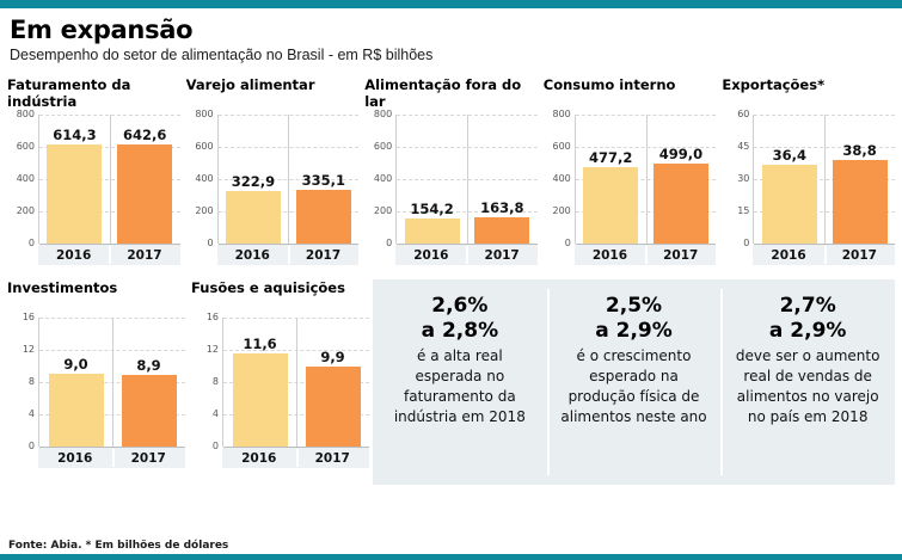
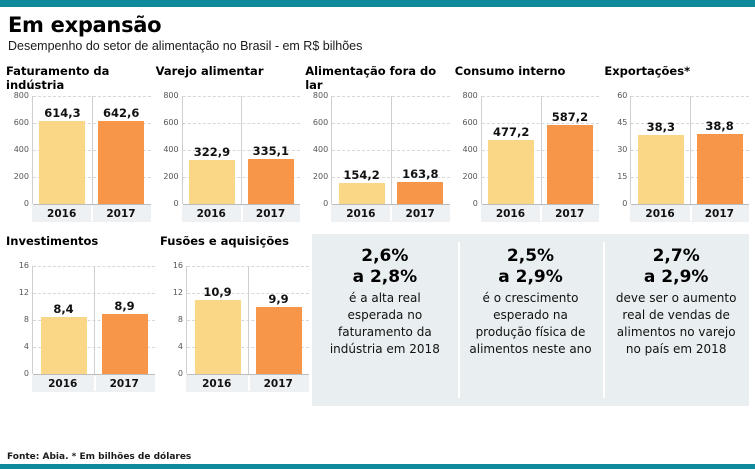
Consumo interno/2017: 499,0 -> 587,2
Exportações*/2016: 36,4 -> 38,3
Investimentos/2016: 9,0 -> 8,4
Fusões e aquisições/2016: 11,6 -> 10,9
